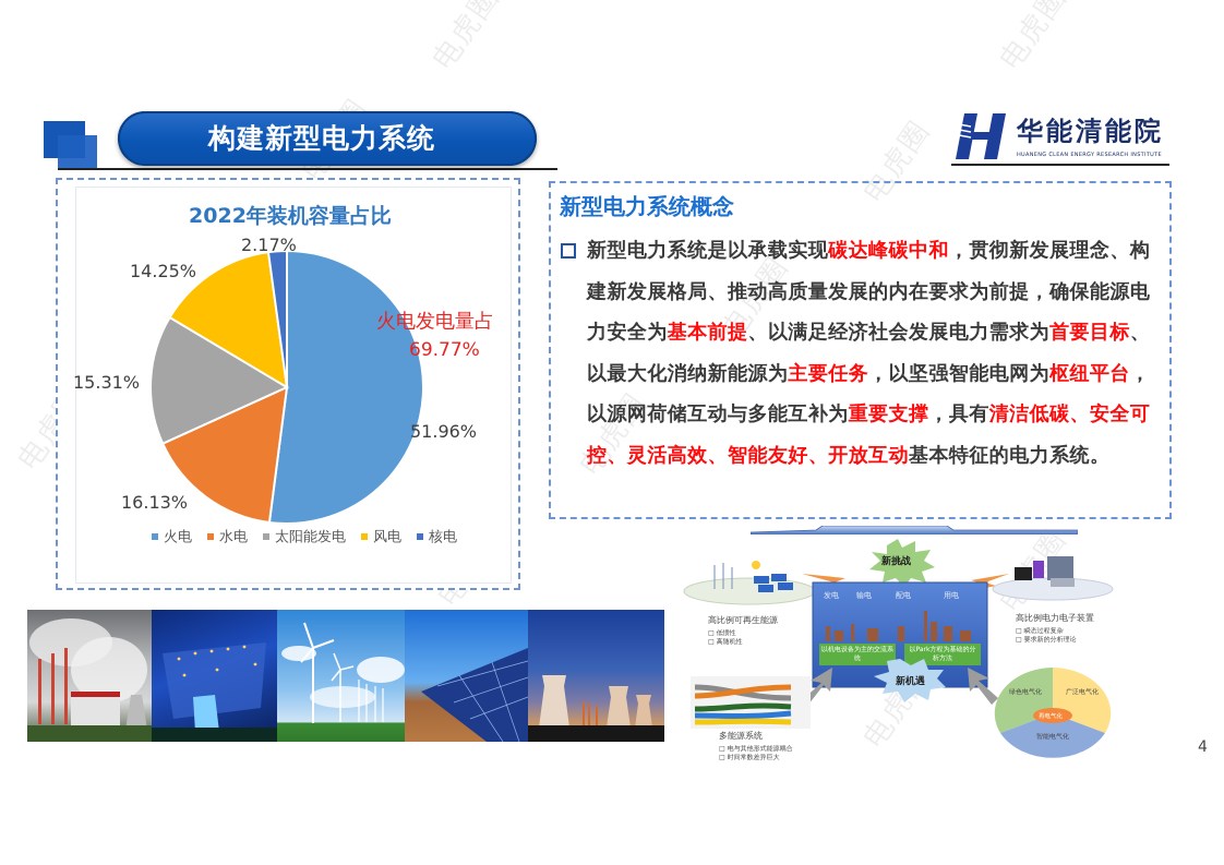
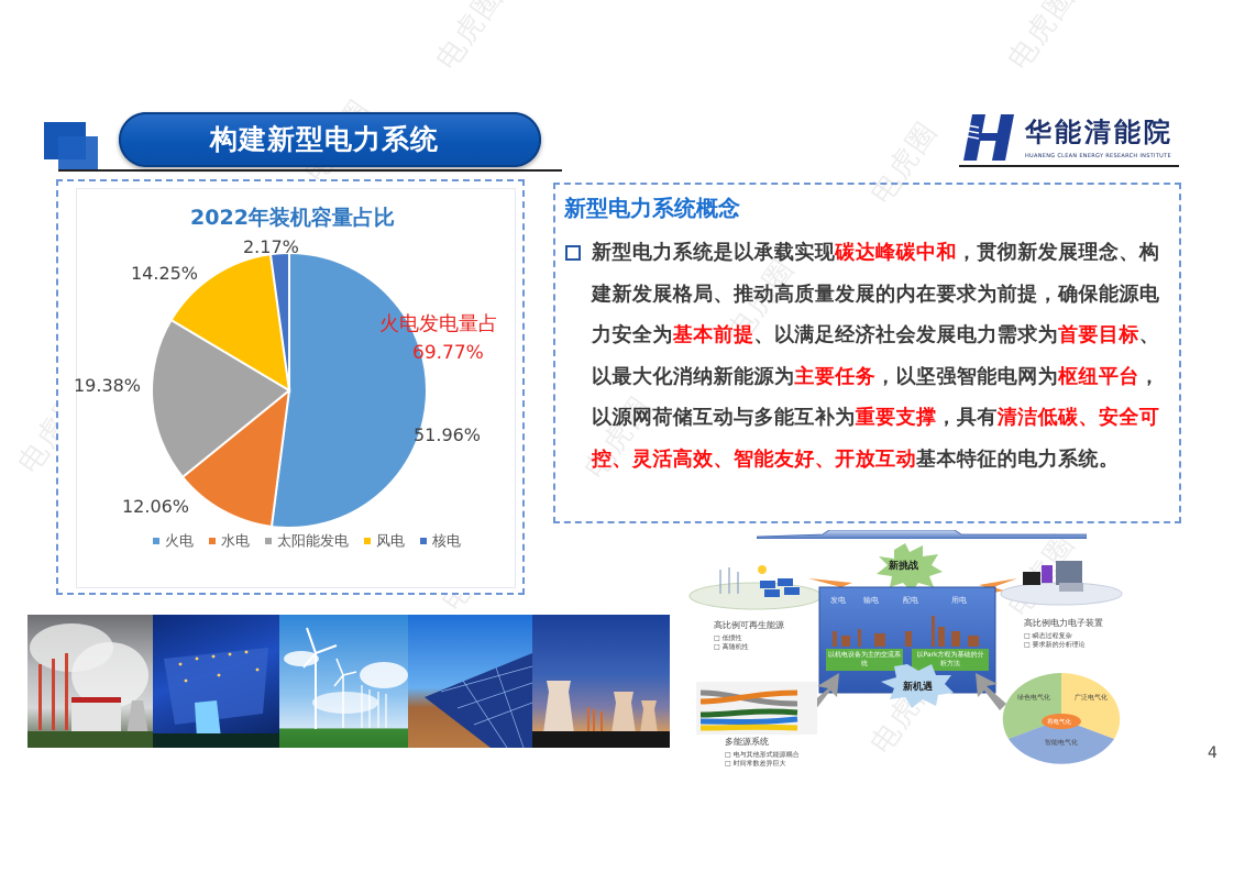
水电: 16.13% -> 12.06%
太阳能发电: 15.31% -> 19.38%
